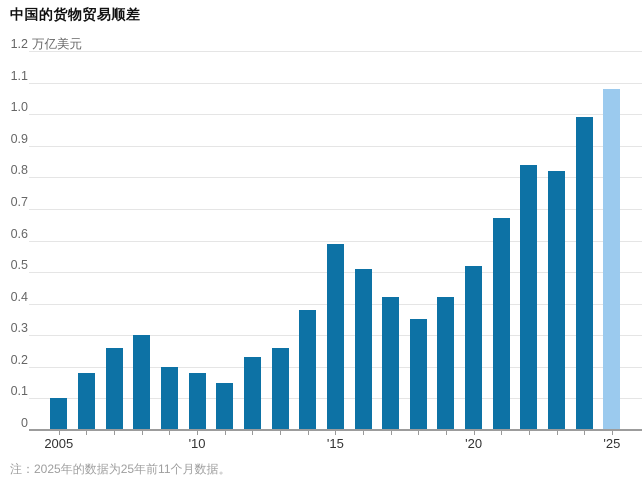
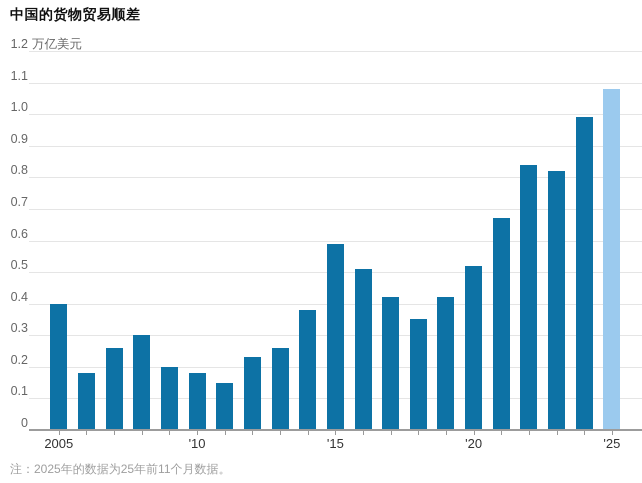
2005: 0.10 -> 0.40
